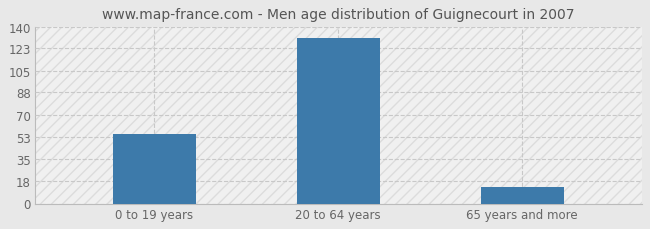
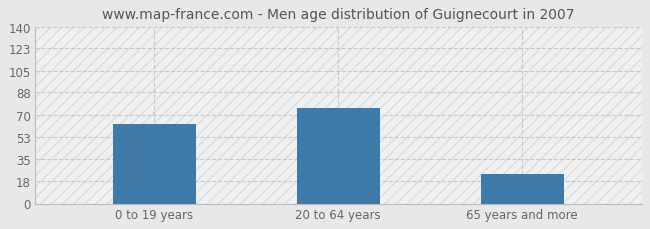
0 to 19 years: 55 -> 63
20 to 64 years: 131 -> 76
65 years and more: 13 -> 23
